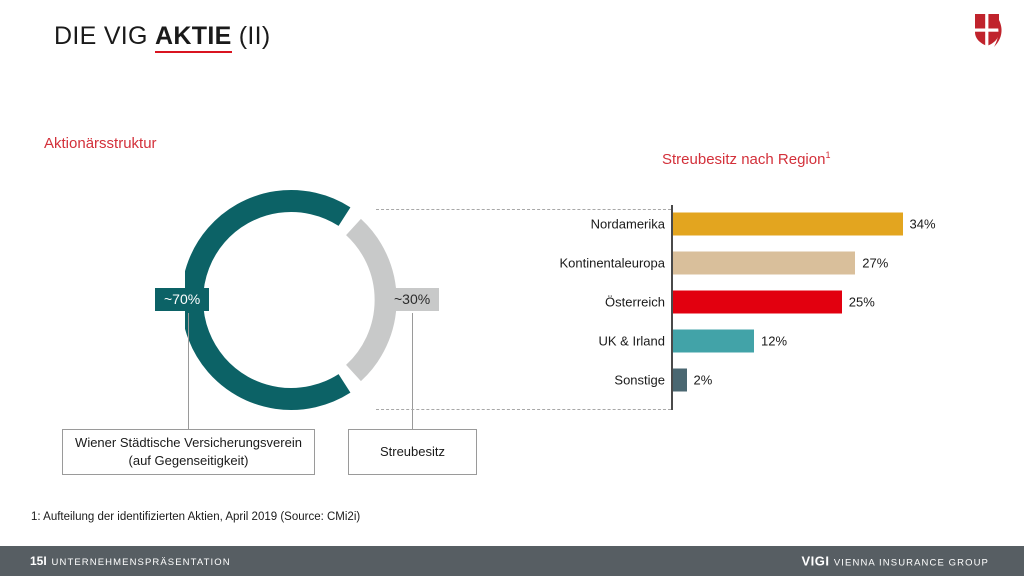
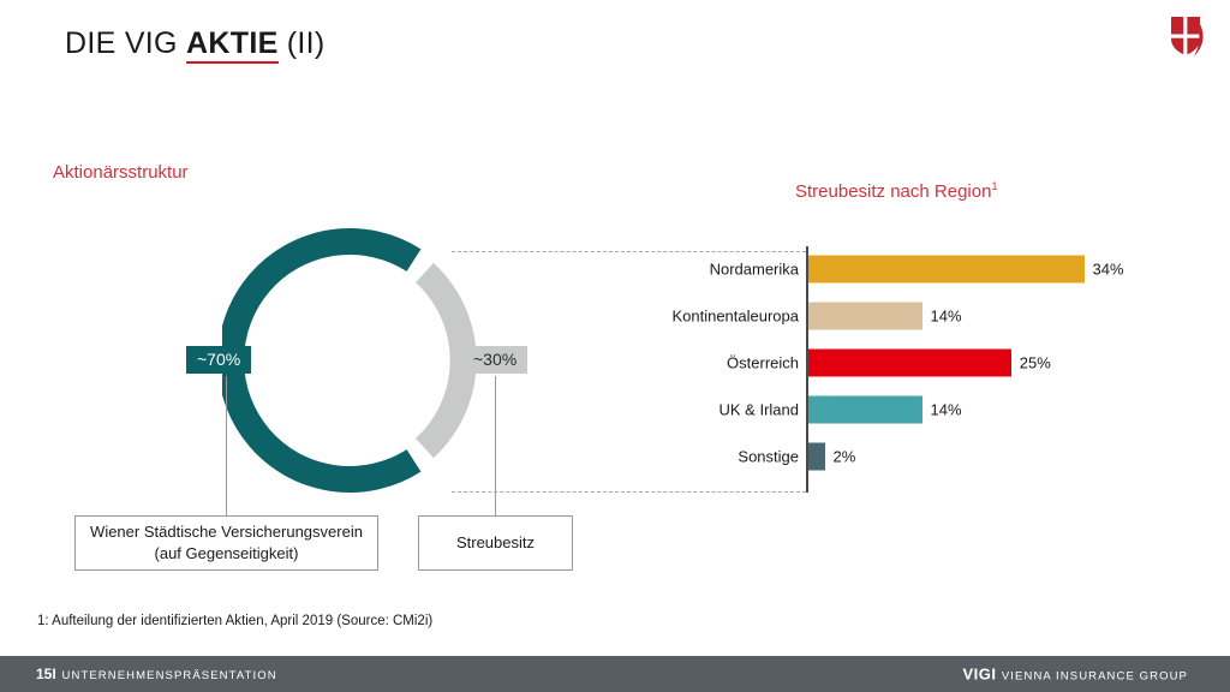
Kontinentaleuropa: 27% -> 14%
UK & Irland: 12% -> 14%
